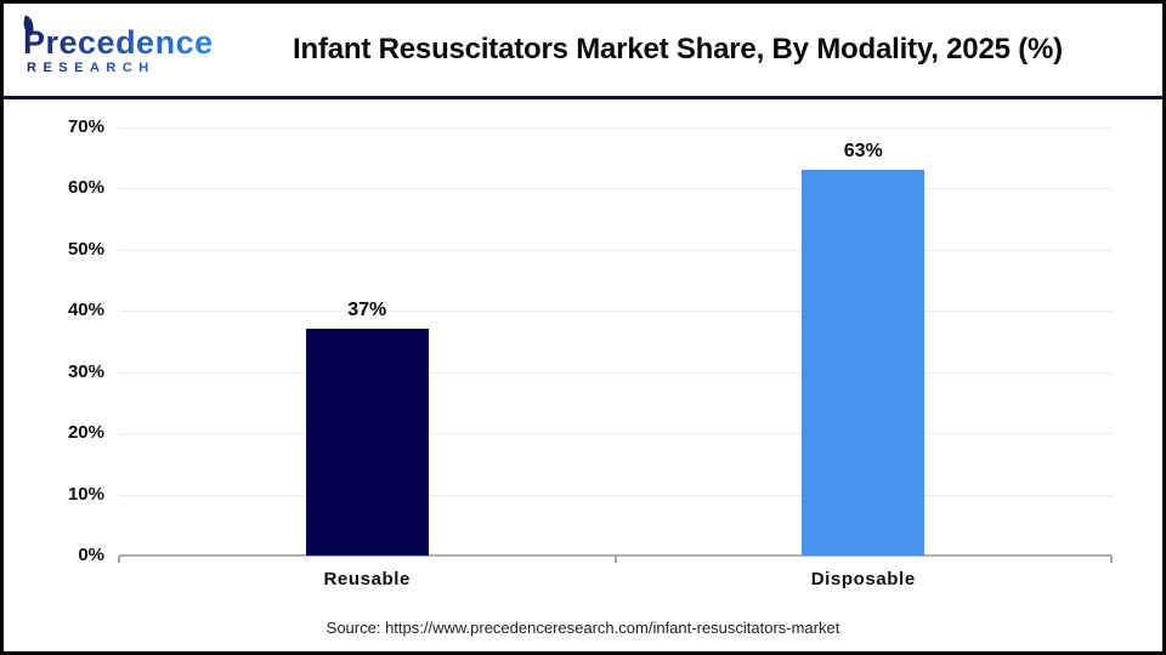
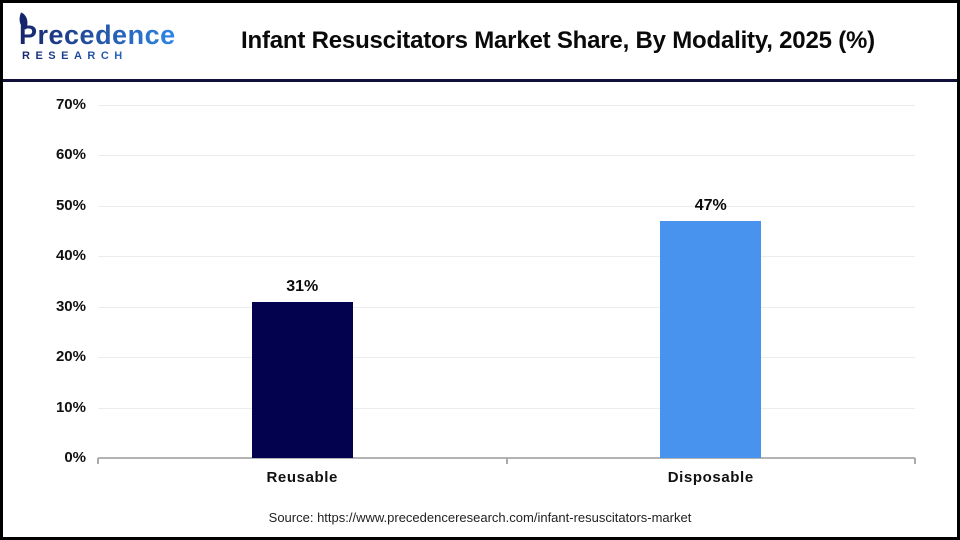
Reusable: 37% -> 31%
Disposable: 63% -> 47%
